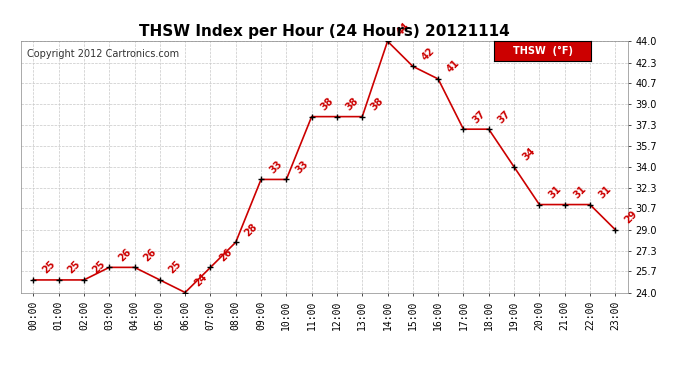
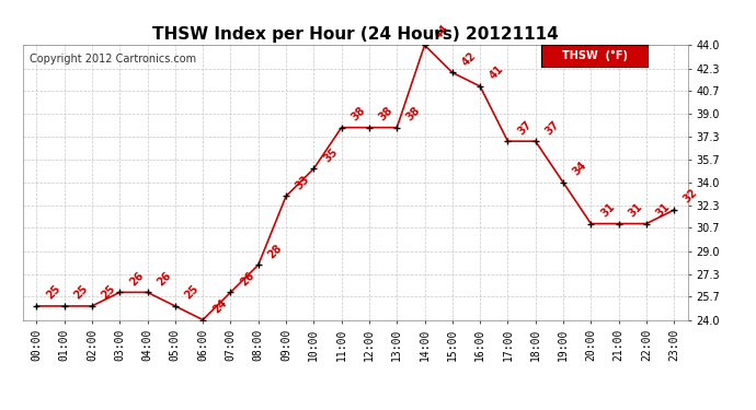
10:00: 33 -> 35
23:00: 29 -> 32
